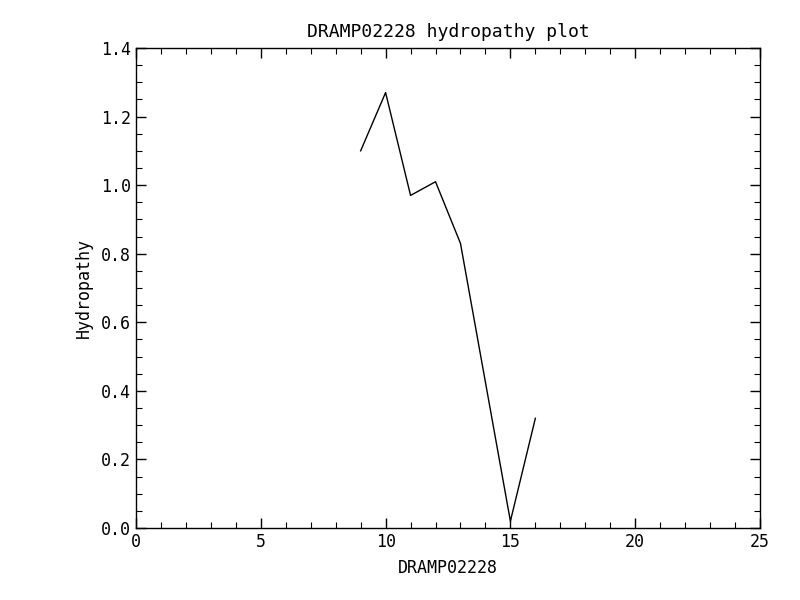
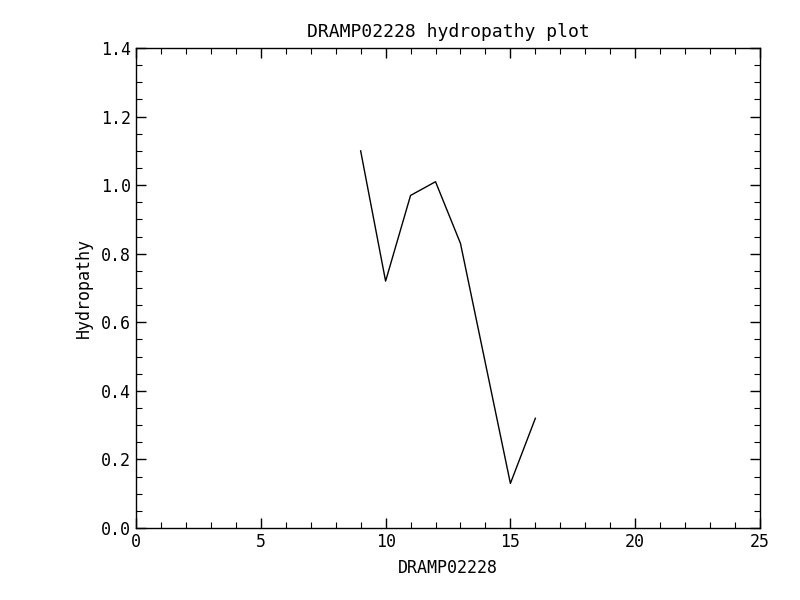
10: 1.27 -> 0.72
15: 0.02 -> 0.13
